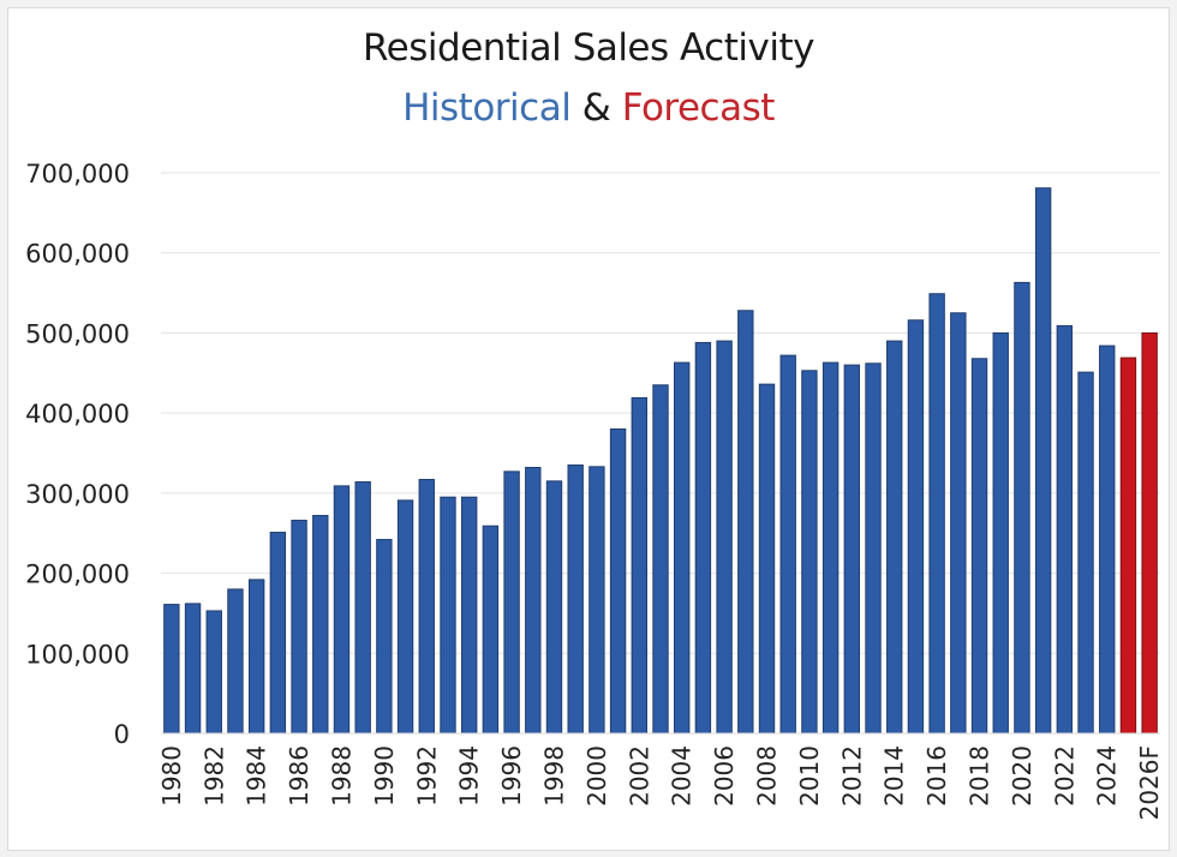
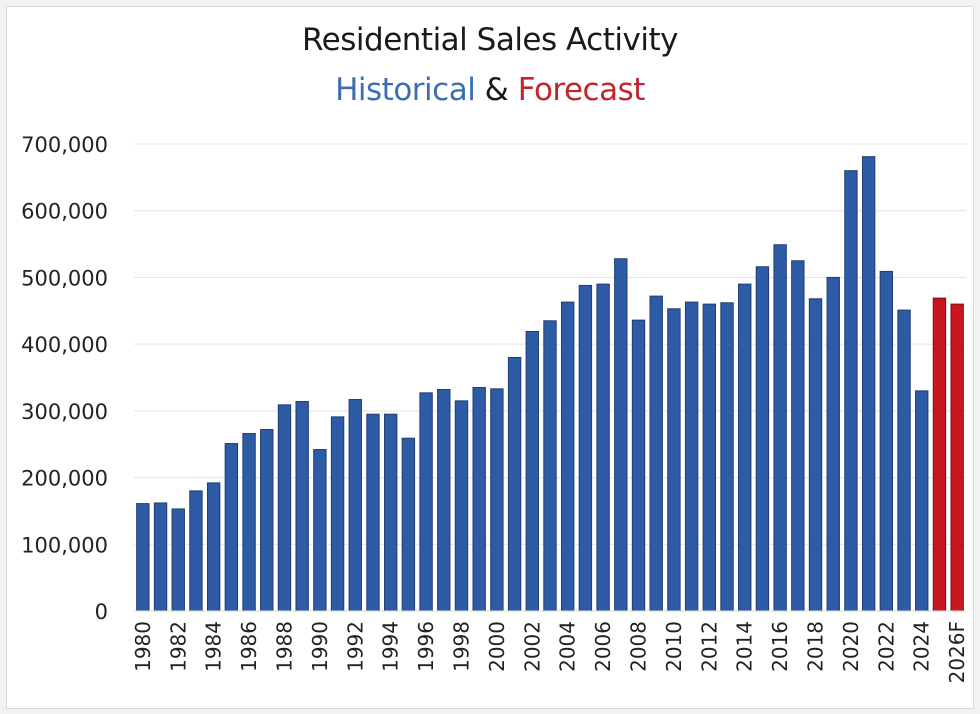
2020: 560000 -> 660000
2024: 480000 -> 330000
2026F: 500000 -> 460000
